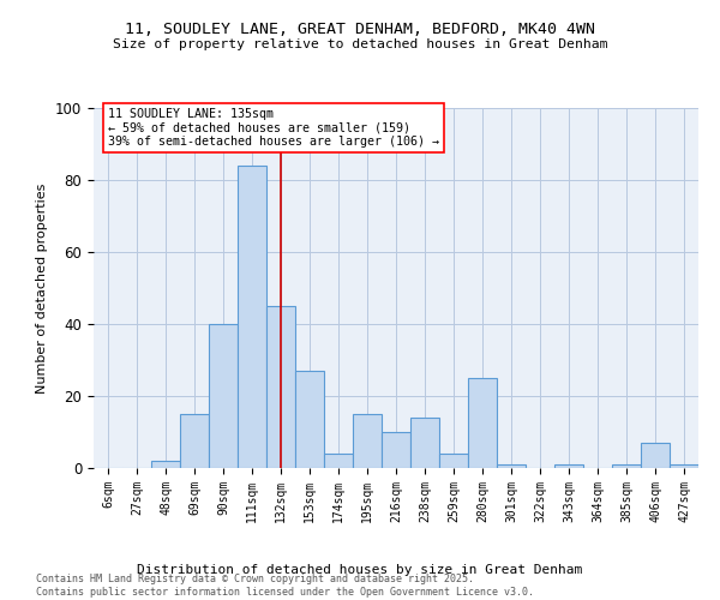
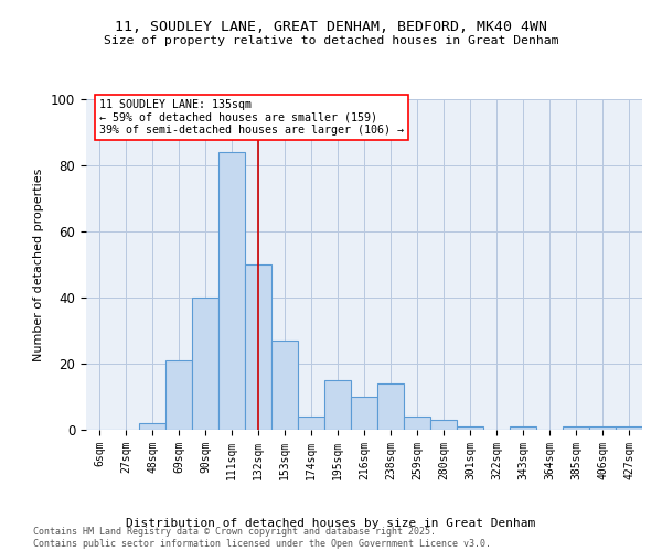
69sqm: 15 -> 21
132sqm: 45 -> 50
280sqm: 25 -> 3
406sqm: 7 -> 1
